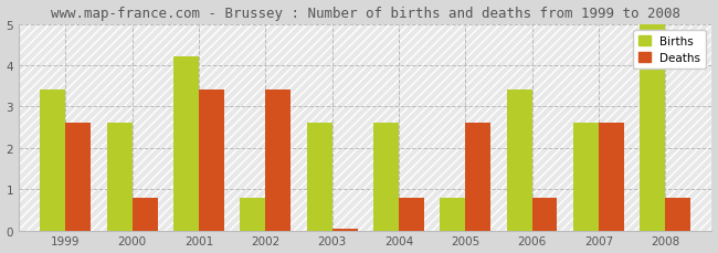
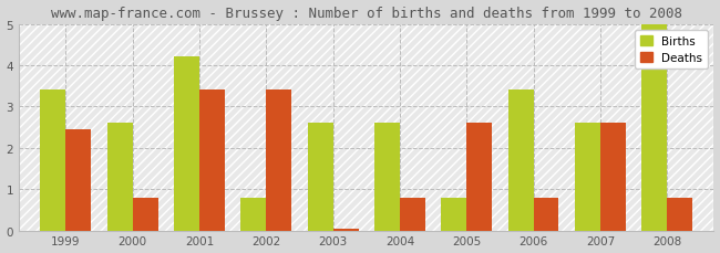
Deaths/1999: 2.60 -> 2.45
